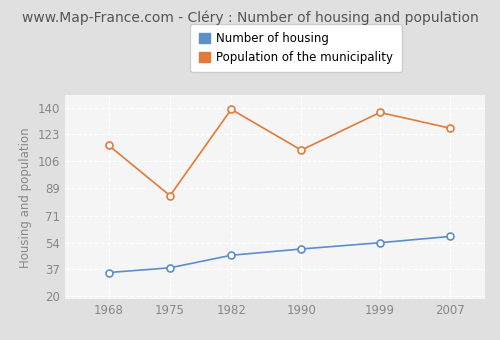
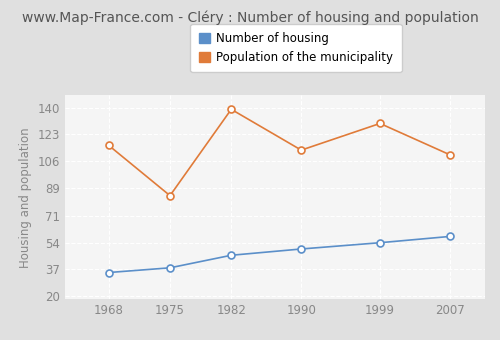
Population of the municipality/1999: 137 -> 130
Population of the municipality/2007: 127 -> 110
